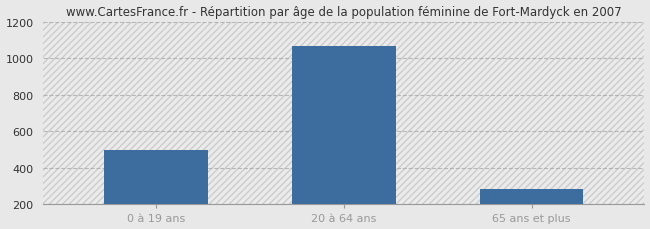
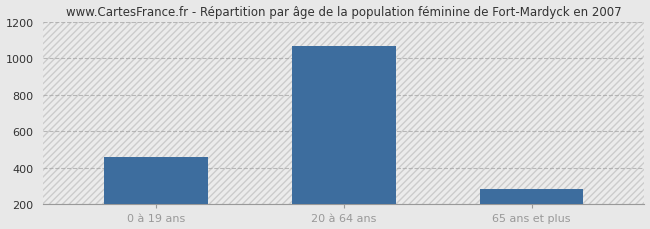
0 à 19 ans: 500 -> 460
